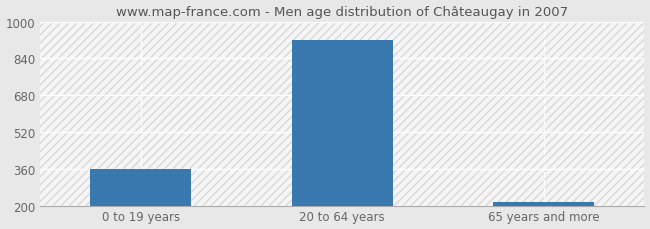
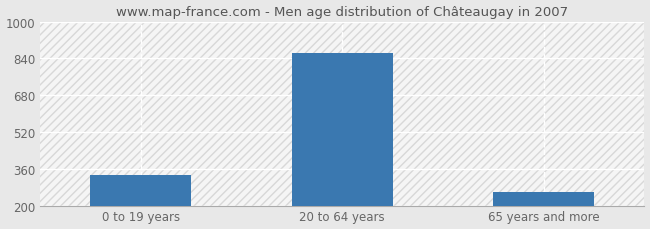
0 to 19 years: 360 -> 335
20 to 64 years: 920 -> 865
65 years and more: 215 -> 260
